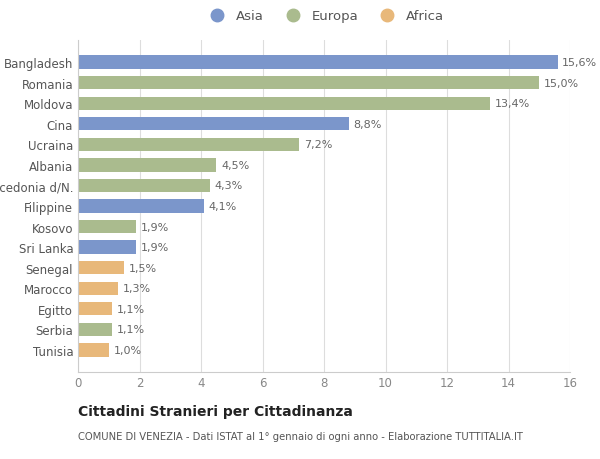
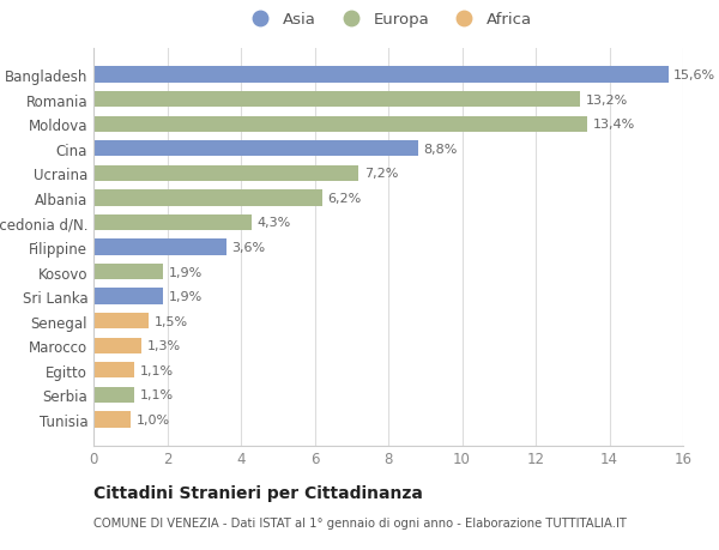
Romania: 15,0% -> 13,2%
Albania: 4,5% -> 6,2%
Filippine: 4,1% -> 3,6%
